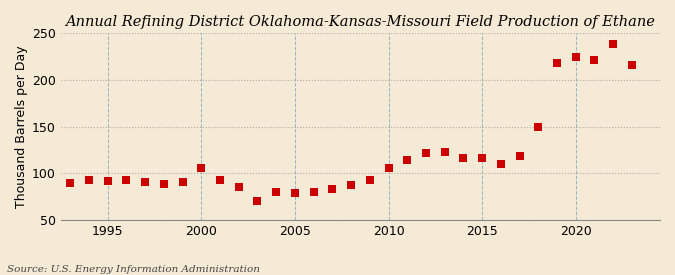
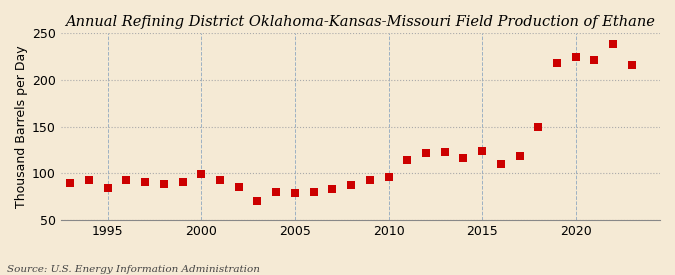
1995: 92 -> 84
2000: 106 -> 99
2010: 106 -> 96
2015: 116 -> 124
